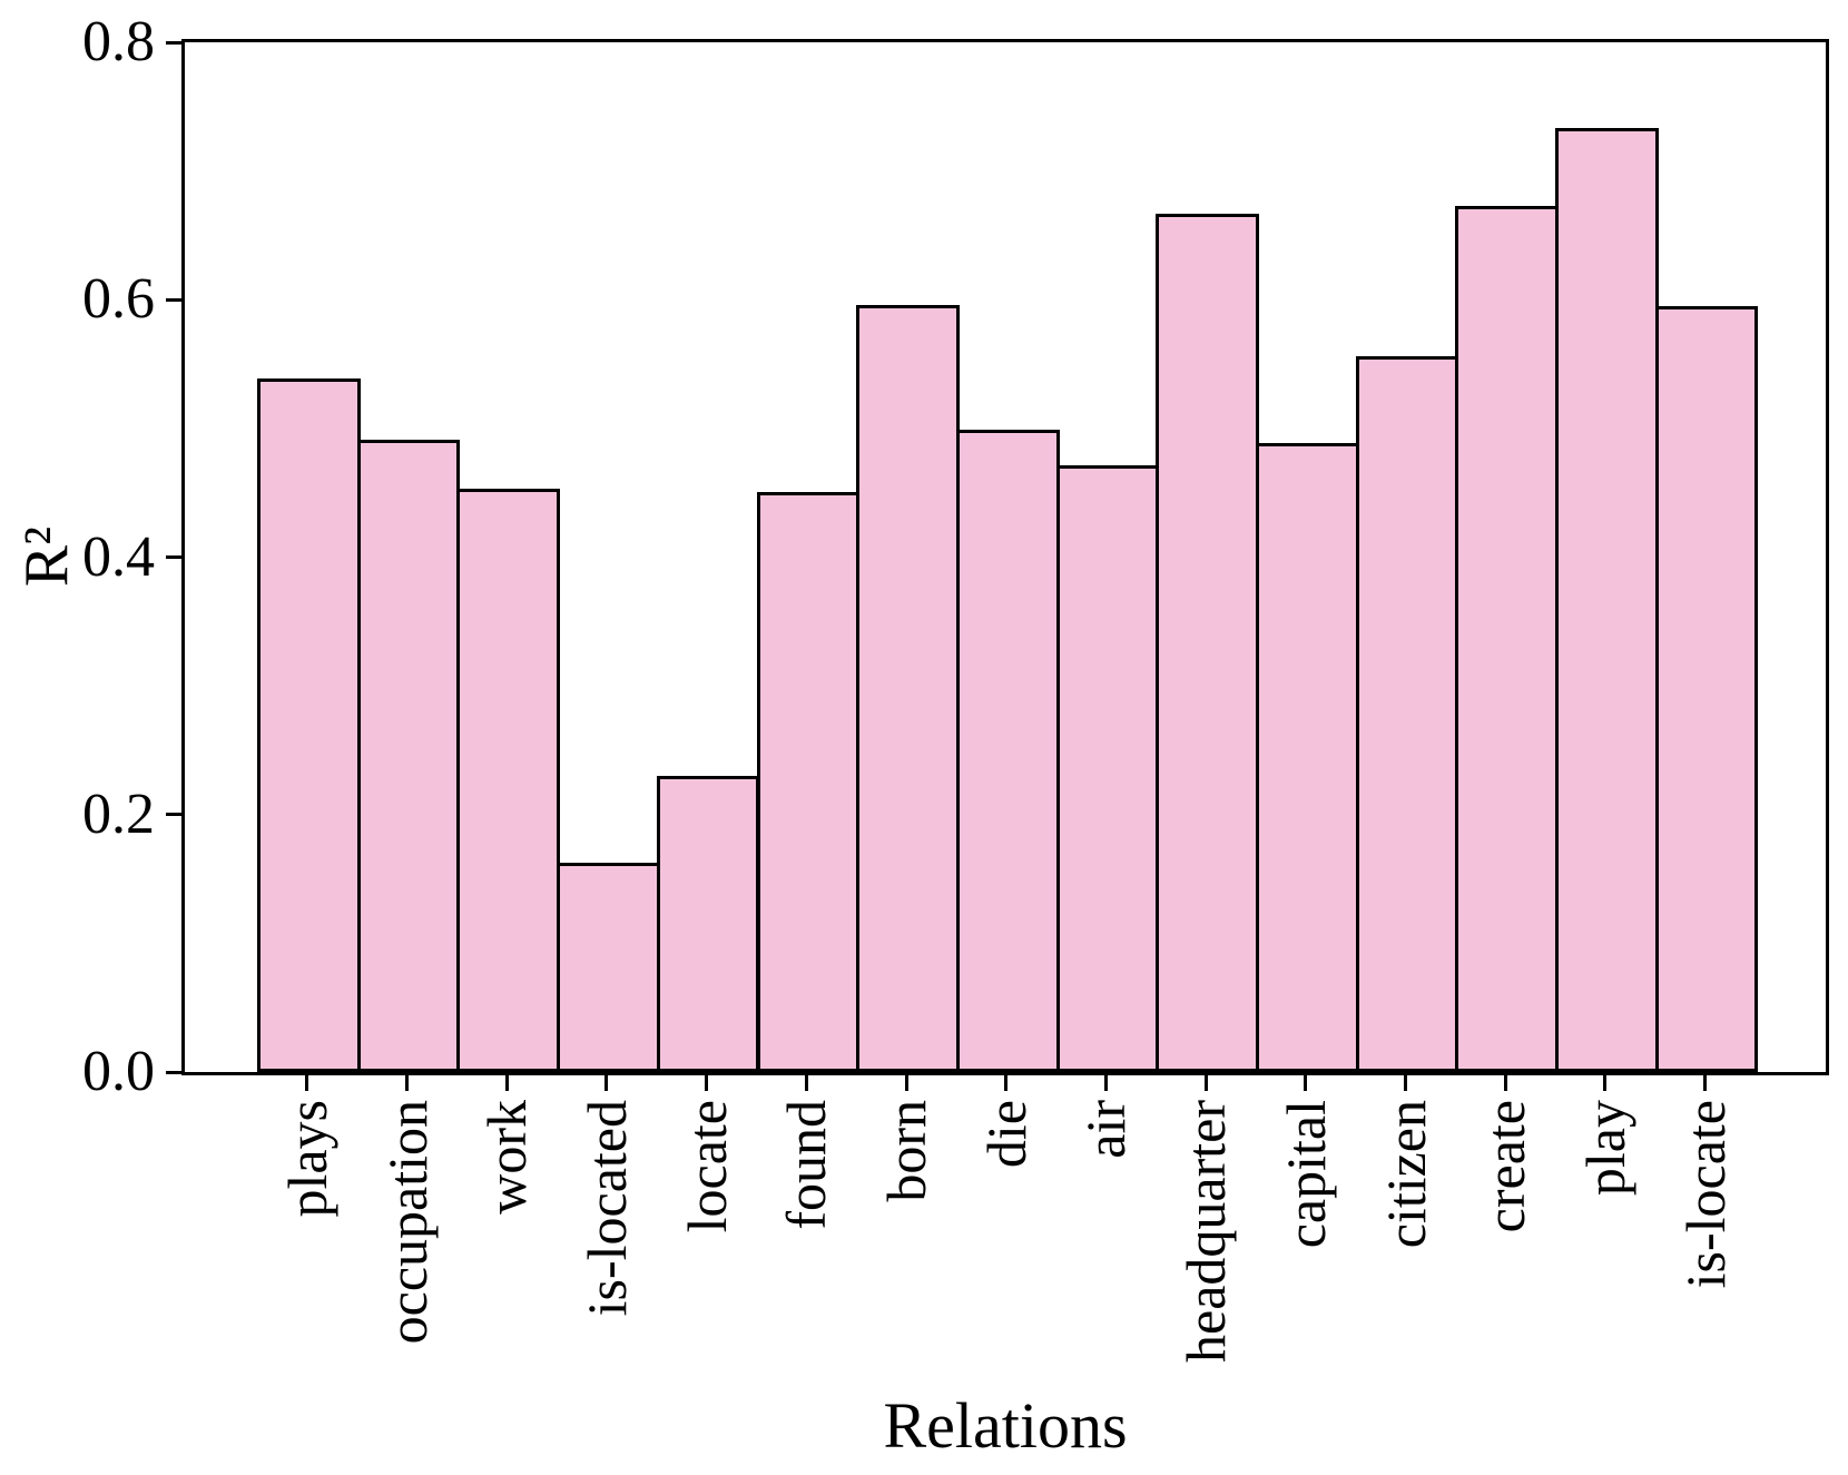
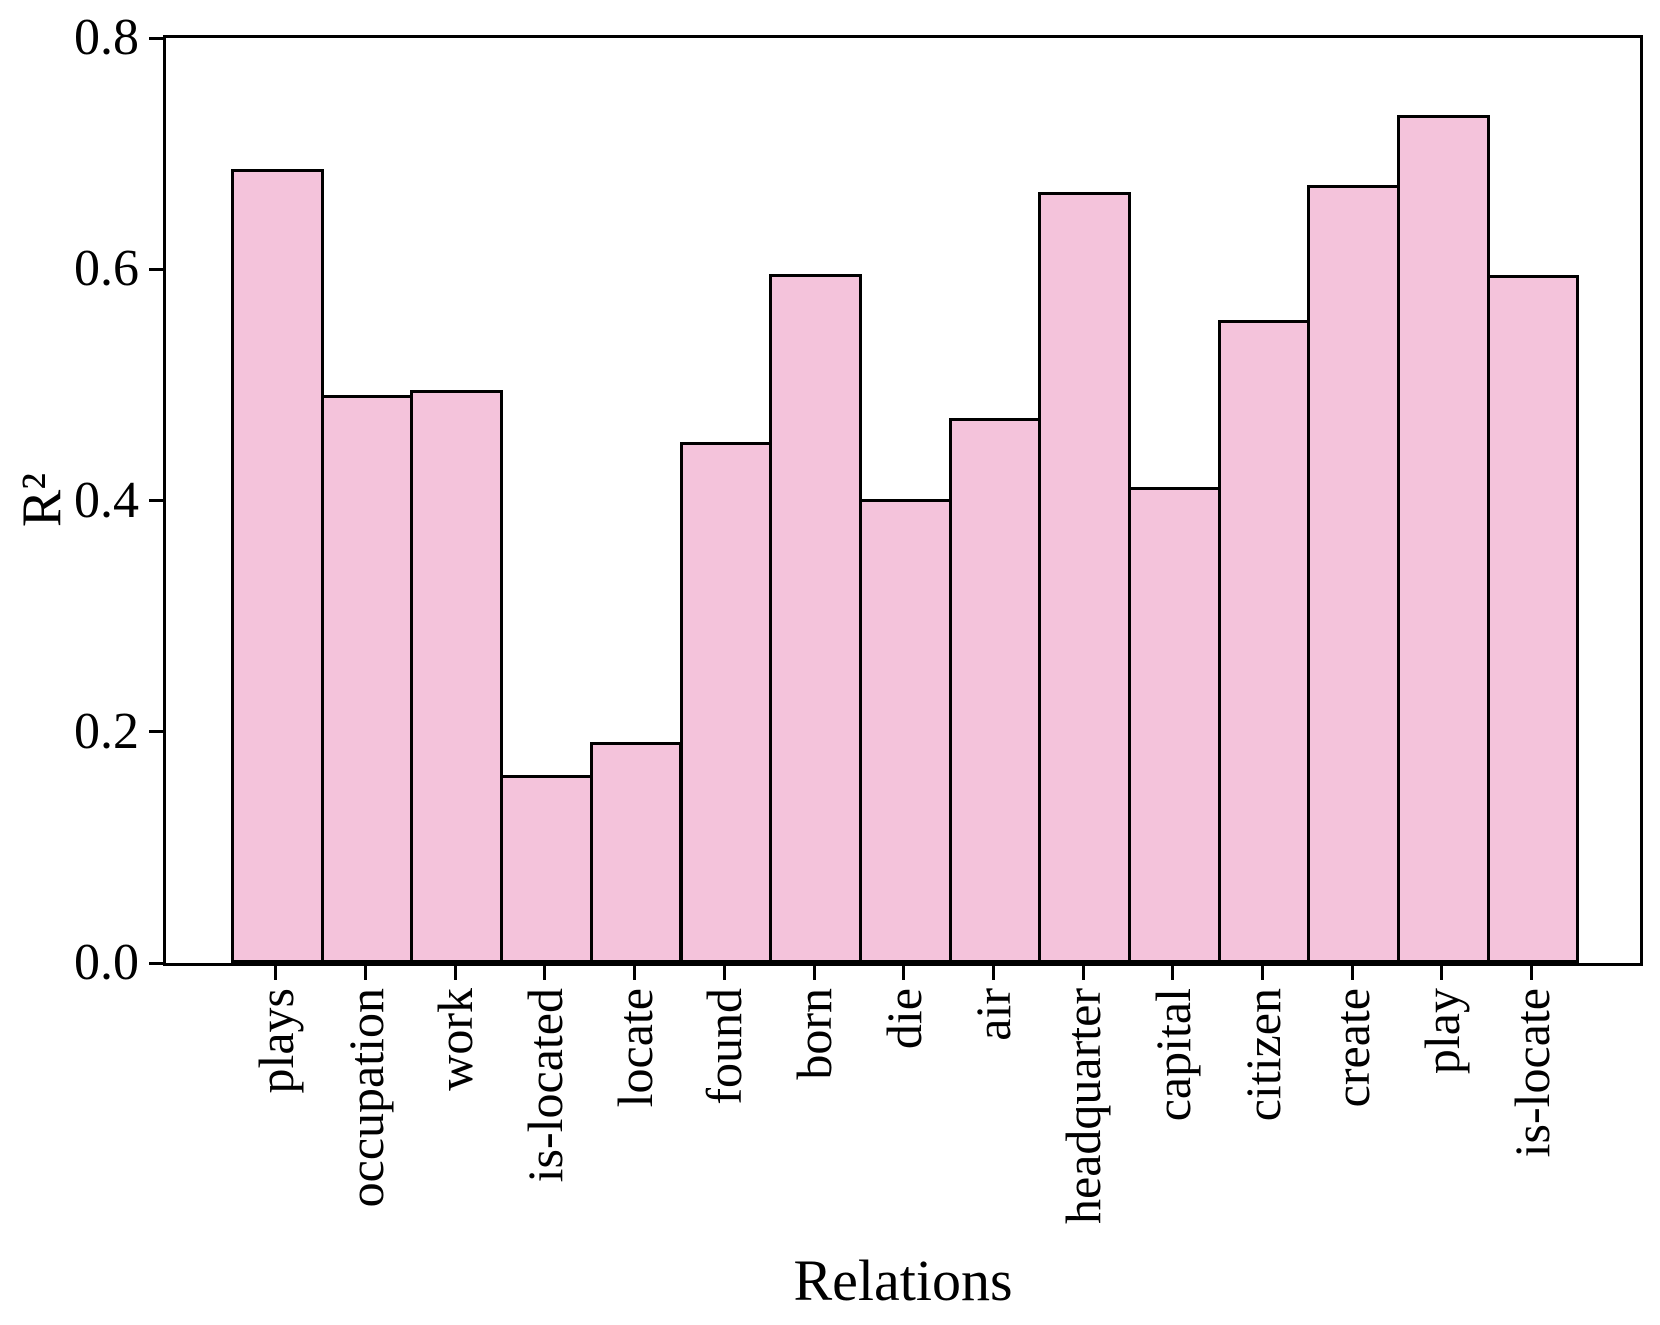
plays: 0.539 -> 0.687
work: 0.453 -> 0.496
locate: 0.230 -> 0.191
die: 0.499 -> 0.401
capital: 0.489 -> 0.412
